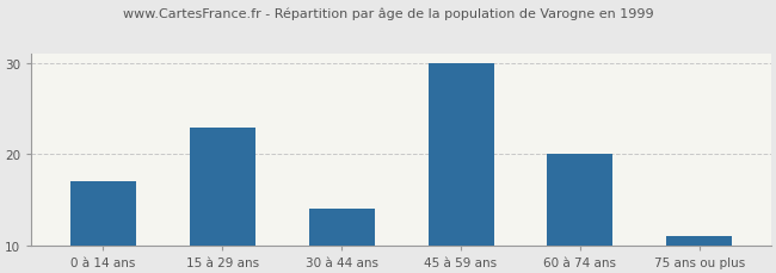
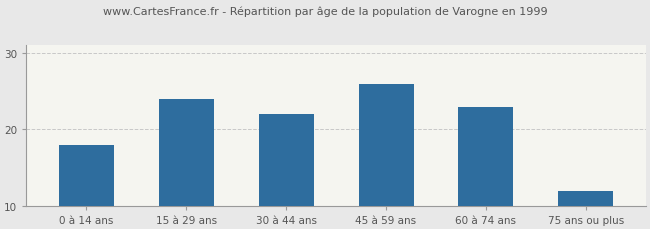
0 à 14 ans: 17 -> 18
15 à 29 ans: 23 -> 24
30 à 44 ans: 14 -> 22
45 à 59 ans: 30 -> 26
60 à 74 ans: 20 -> 23
75 ans ou plus: 11 -> 12
